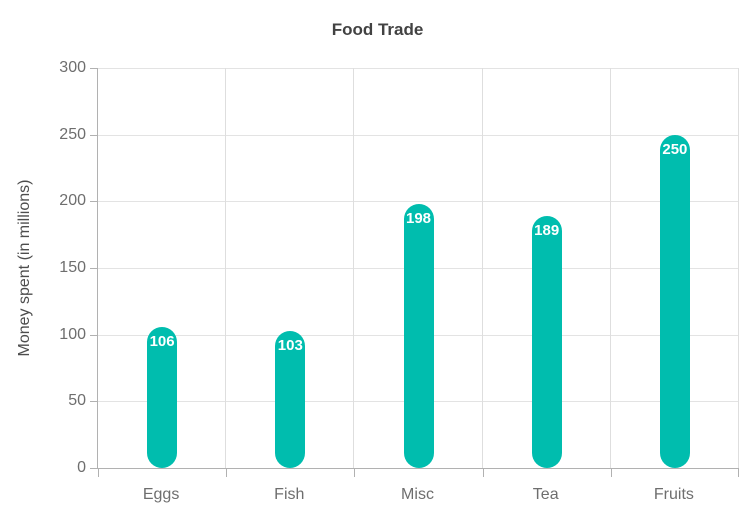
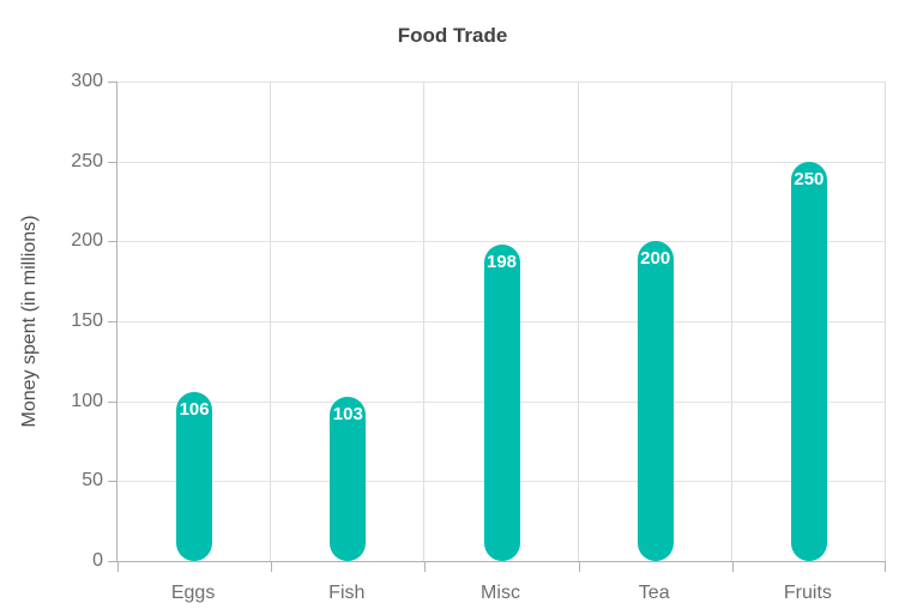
Tea: 189 -> 200
